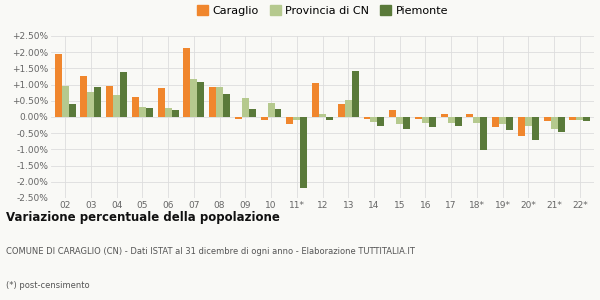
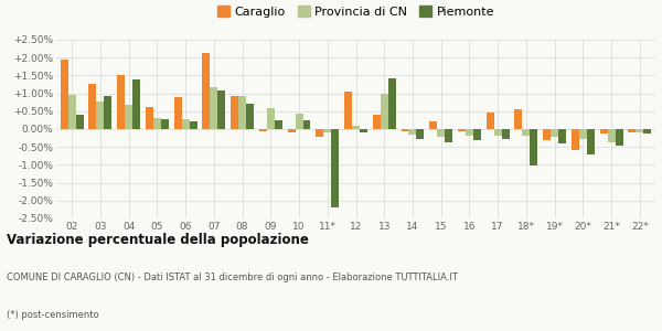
Caraglio/04: 0.95% -> 1.50%
Provincia di CN/13: 0.52% -> 1.00%
Caraglio/17: 0.10% -> 0.45%
Caraglio/18*: 0.08% -> 0.55%
